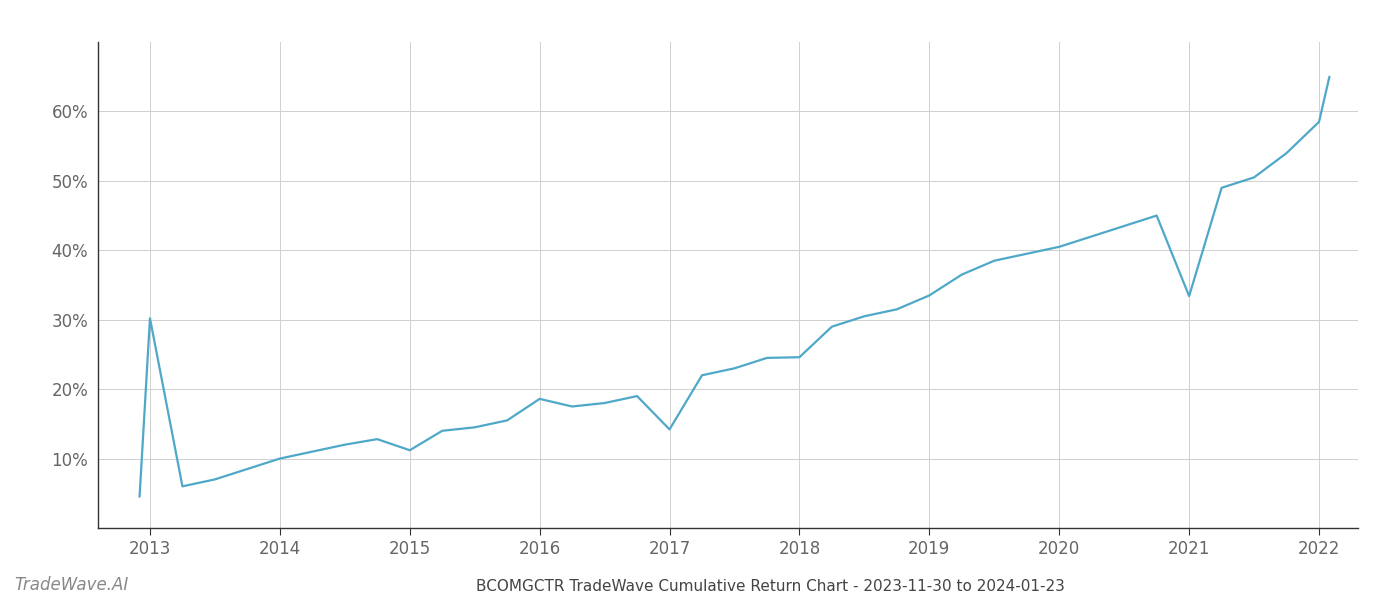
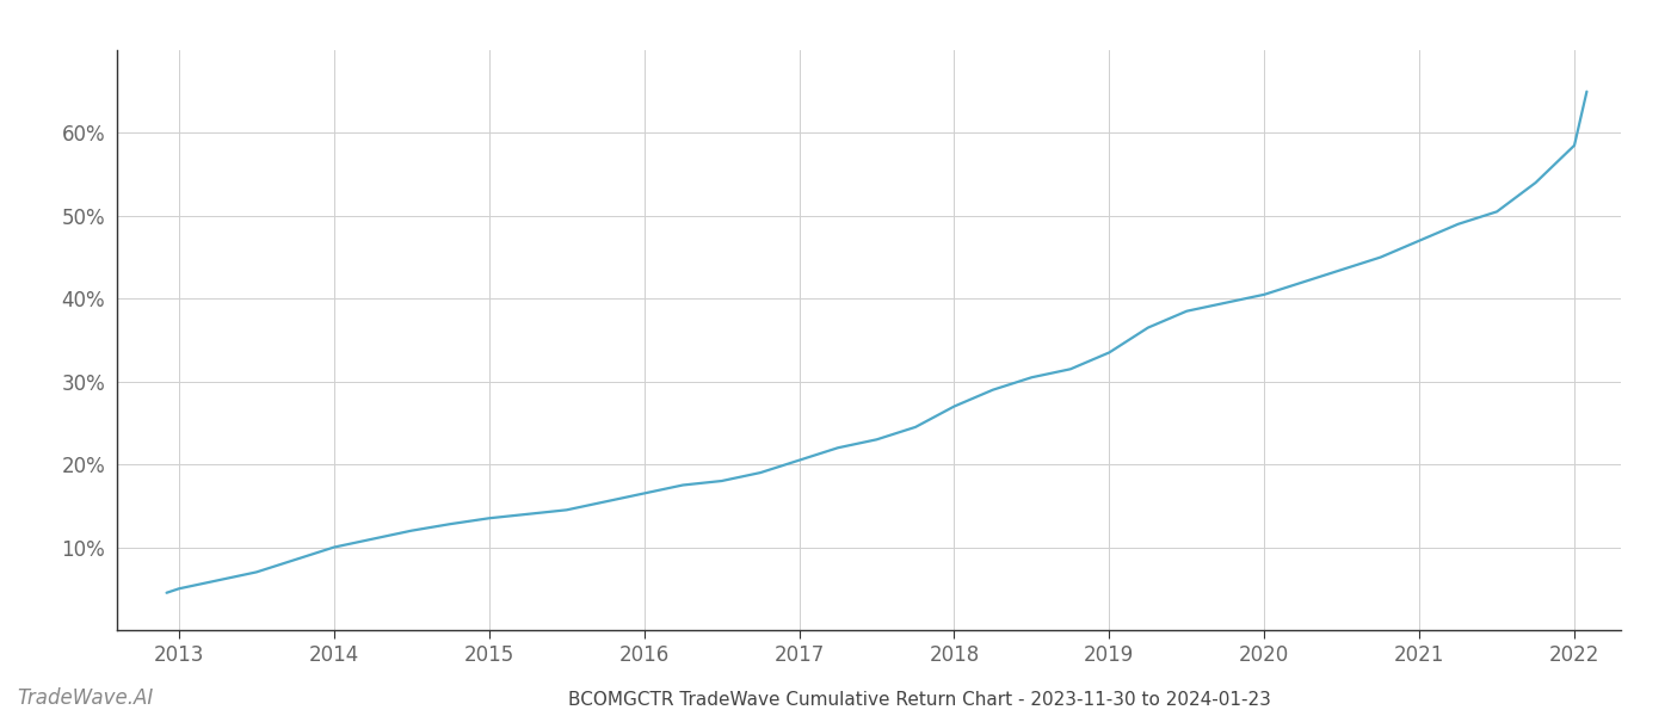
2013: 30.2% -> 5.0%
2015: 11.2% -> 13.5%
2016: 18.6% -> 16.5%
2017: 14.2% -> 20.5%
2018: 24.6% -> 27.0%
2021: 33.4% -> 47.0%
